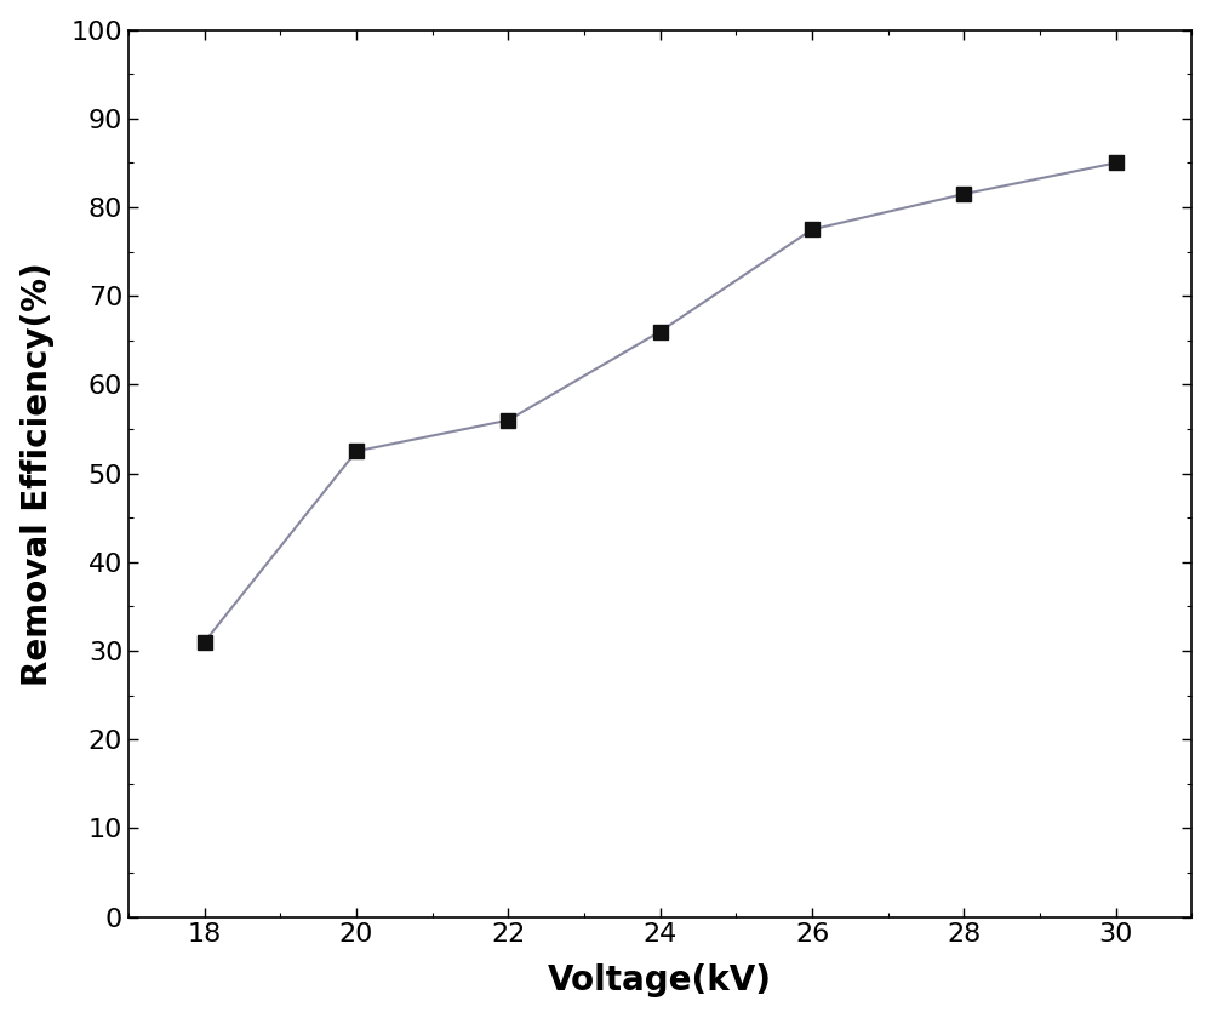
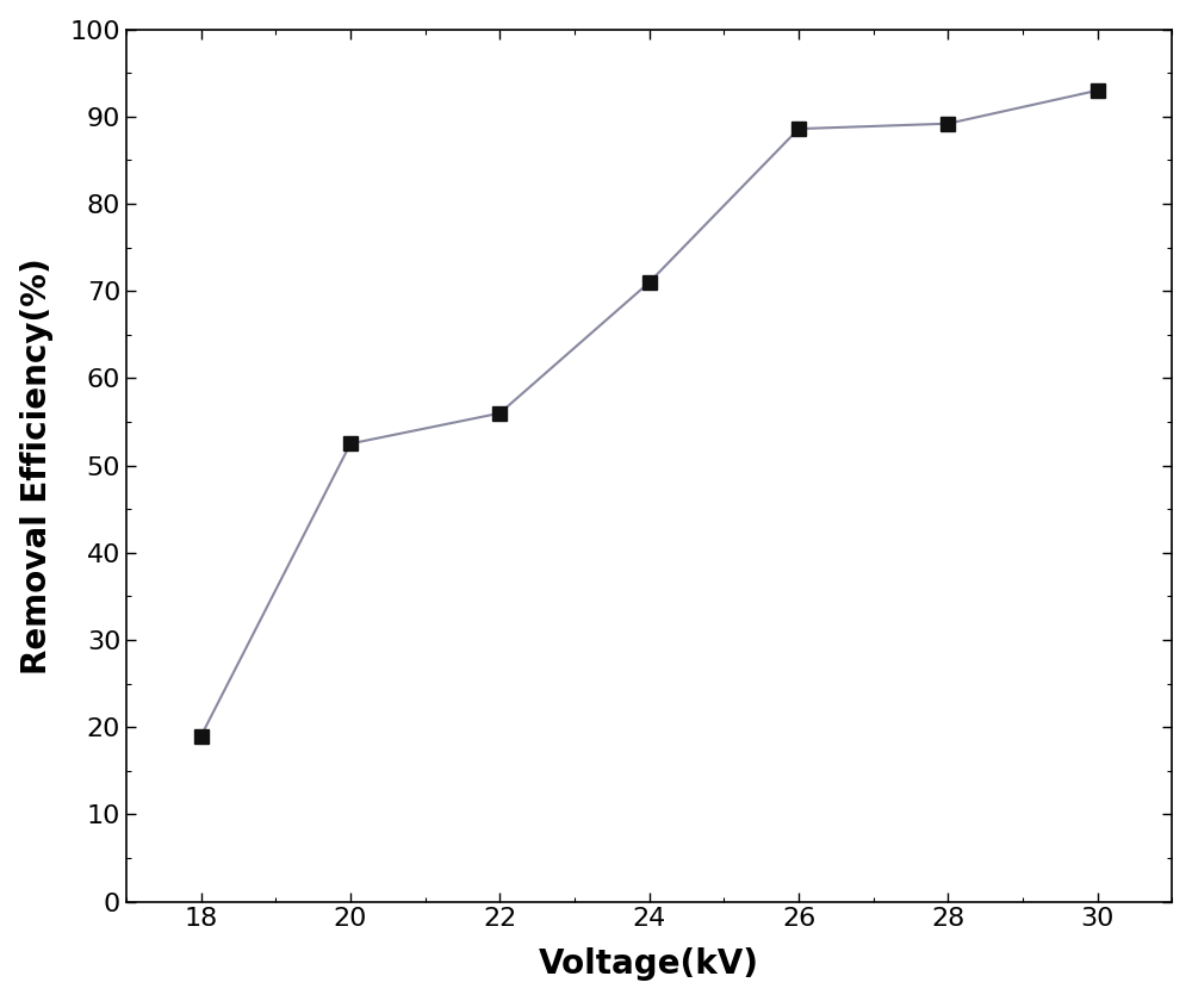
18: 31.0 -> 19.0
24: 66.0 -> 71.0
26: 77.5 -> 88.6
28: 81.5 -> 89.2
30: 85.0 -> 93.0
